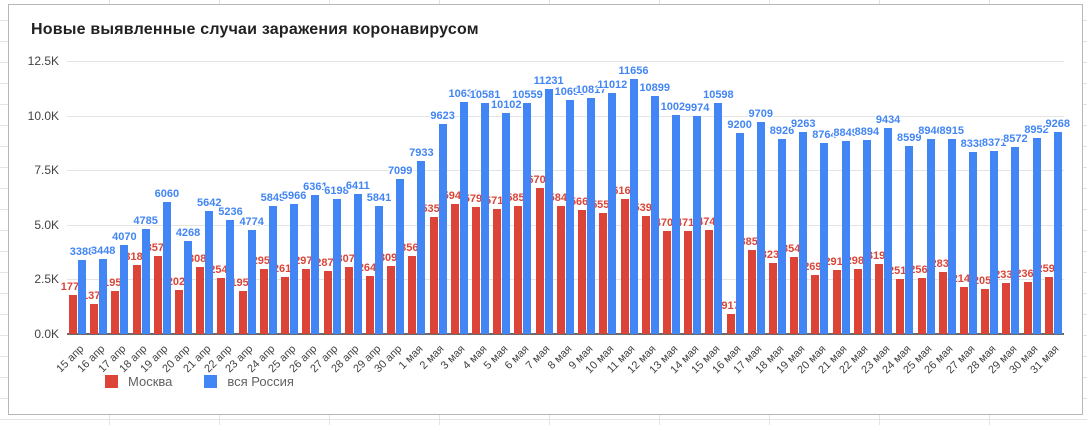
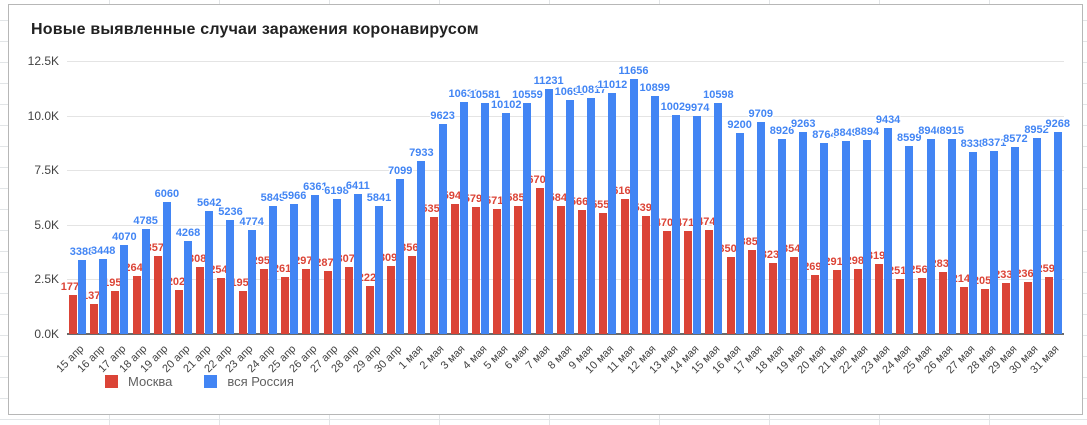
Москва/18 апр: 3180 -> 2649
Москва/29 апр: 2644 -> 2220
Москва/16 мая: 917 -> 3505
